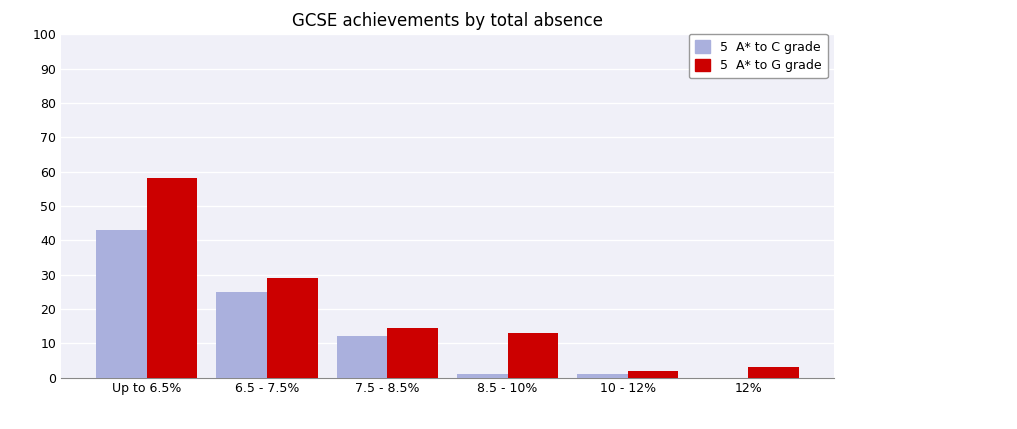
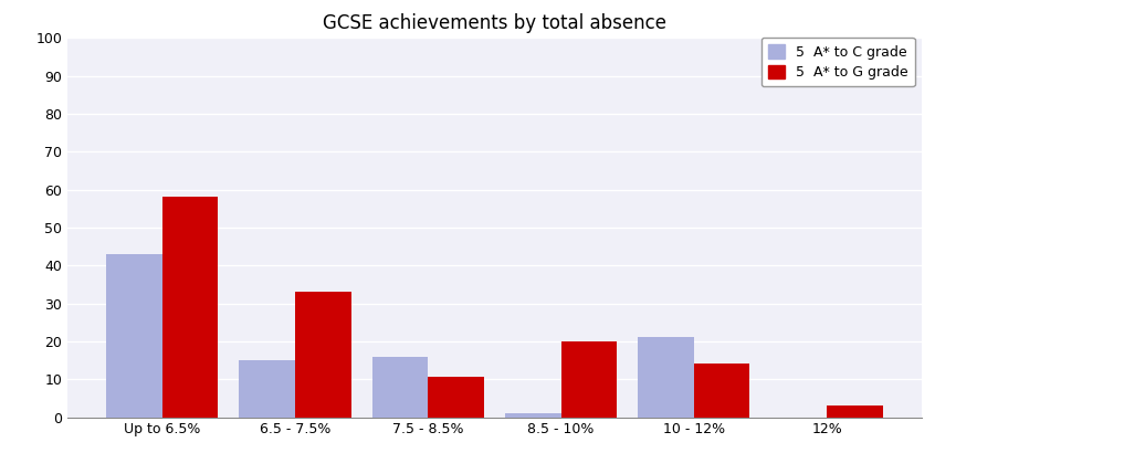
5 A* to C grade/6.5 - 7.5%: 25 -> 15
5 A* to G grade/6.5 - 7.5%: 29.0 -> 33.0
5 A* to C grade/7.5 - 8.5%: 12 -> 16
5 A* to G grade/7.5 - 8.5%: 14.5 -> 10.5
5 A* to G grade/8.5 - 10%: 13.0 -> 20.0
5 A* to C grade/10 - 12%: 1 -> 21
5 A* to G grade/10 - 12%: 2.0 -> 14.0
